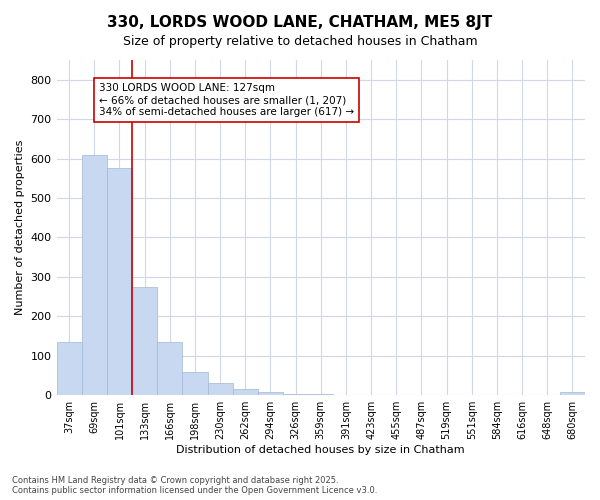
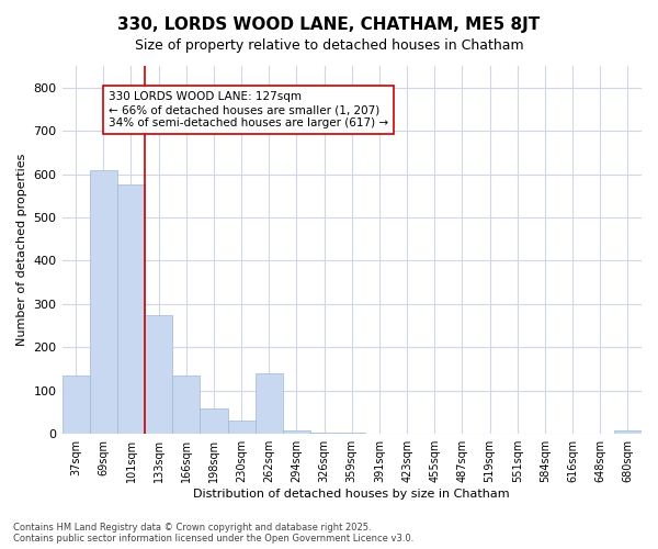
262sqm: 15 -> 140
